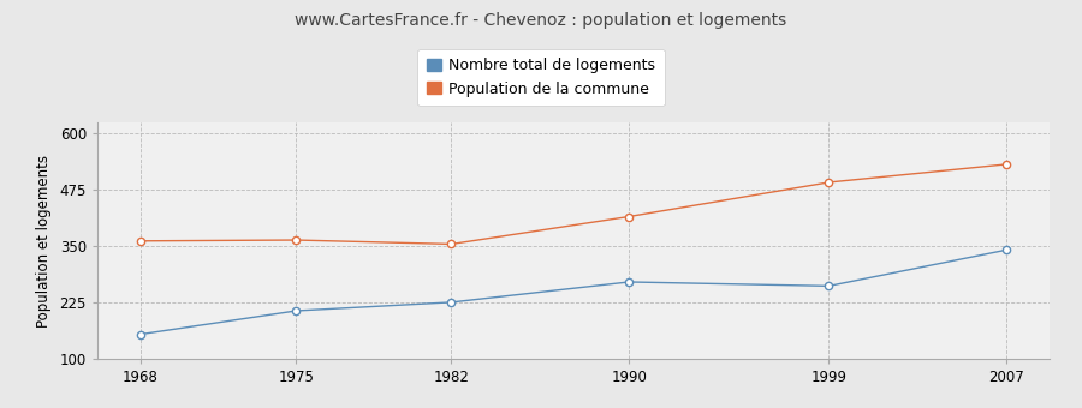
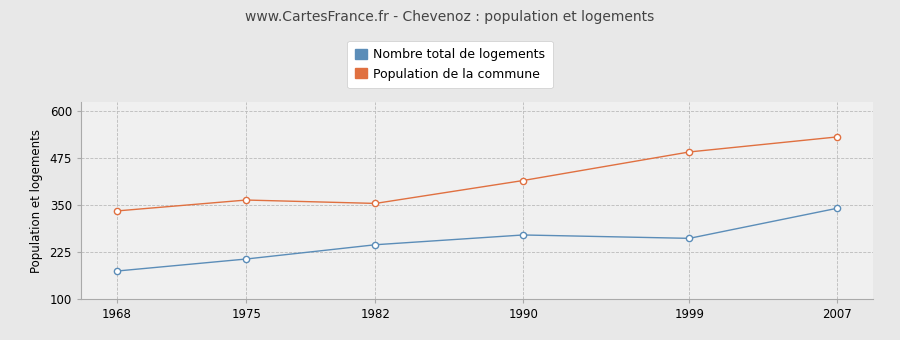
Nombre total de logements/1968: 155 -> 175
Population de la commune/1968: 362 -> 335
Nombre total de logements/1982: 226 -> 245
